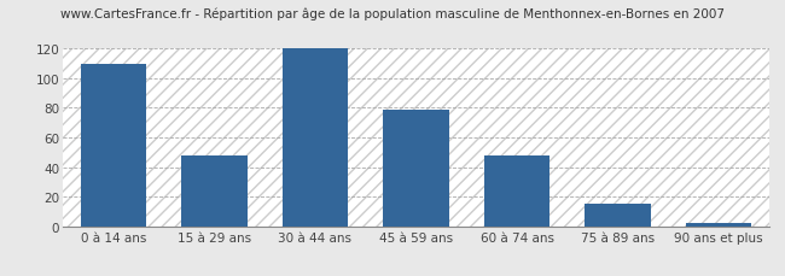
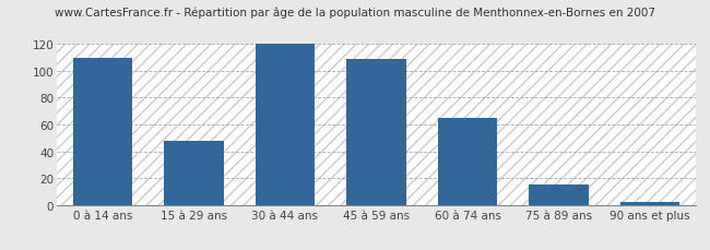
45 à 59 ans: 79 -> 109
60 à 74 ans: 48 -> 65
